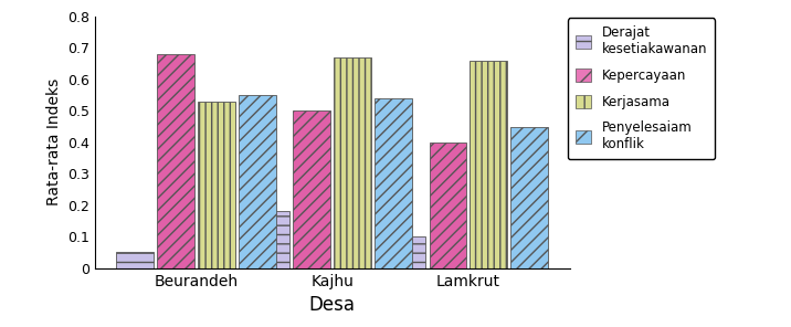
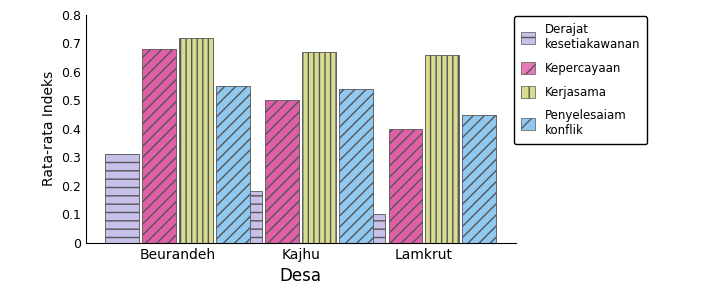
Derajat kesetiakawanan/Beurandeh: 0.05 -> 0.31
Kerjasama/Beurandeh: 0.53 -> 0.72
